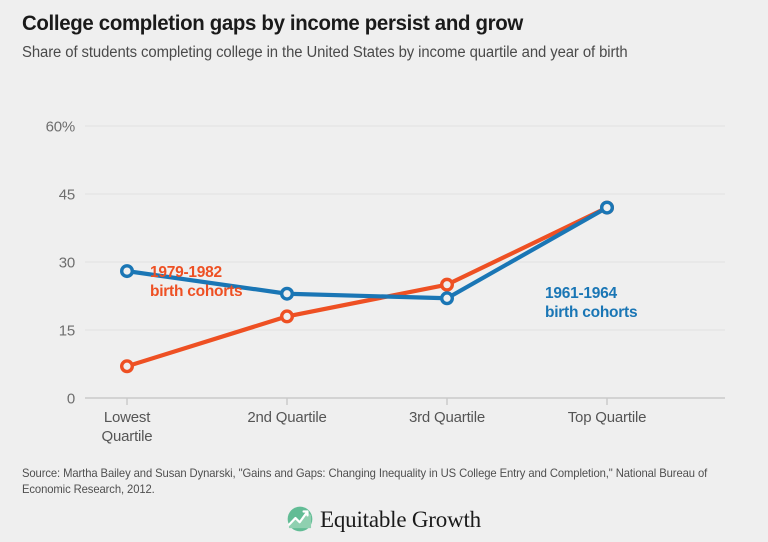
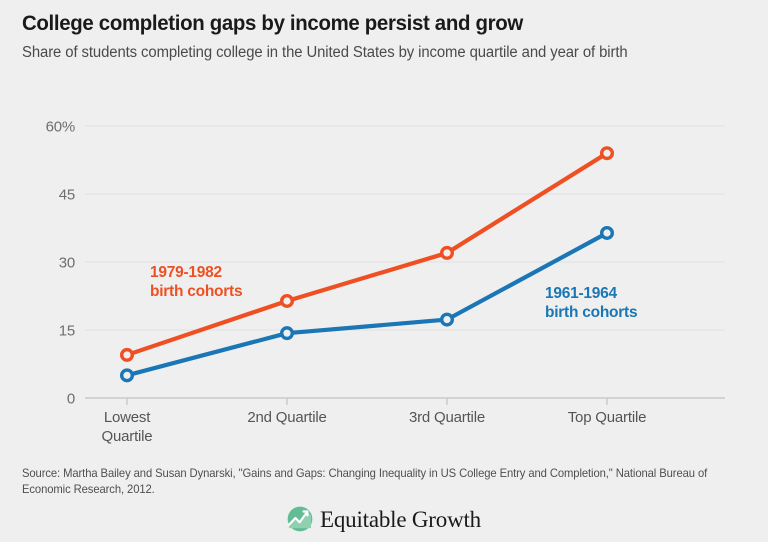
1979-1982 birth cohorts/Lowest Quartile: 7% -> 10%
1961-1964 birth cohorts/Lowest Quartile: 28% -> 5%
1979-1982 birth cohorts/2nd Quartile: 18% -> 21%
1961-1964 birth cohorts/2nd Quartile: 23% -> 14%
1979-1982 birth cohorts/3rd Quartile: 25% -> 32%
1961-1964 birth cohorts/3rd Quartile: 22% -> 17%
1979-1982 birth cohorts/Top Quartile: 42% -> 54%
1961-1964 birth cohorts/Top Quartile: 42% -> 36%
